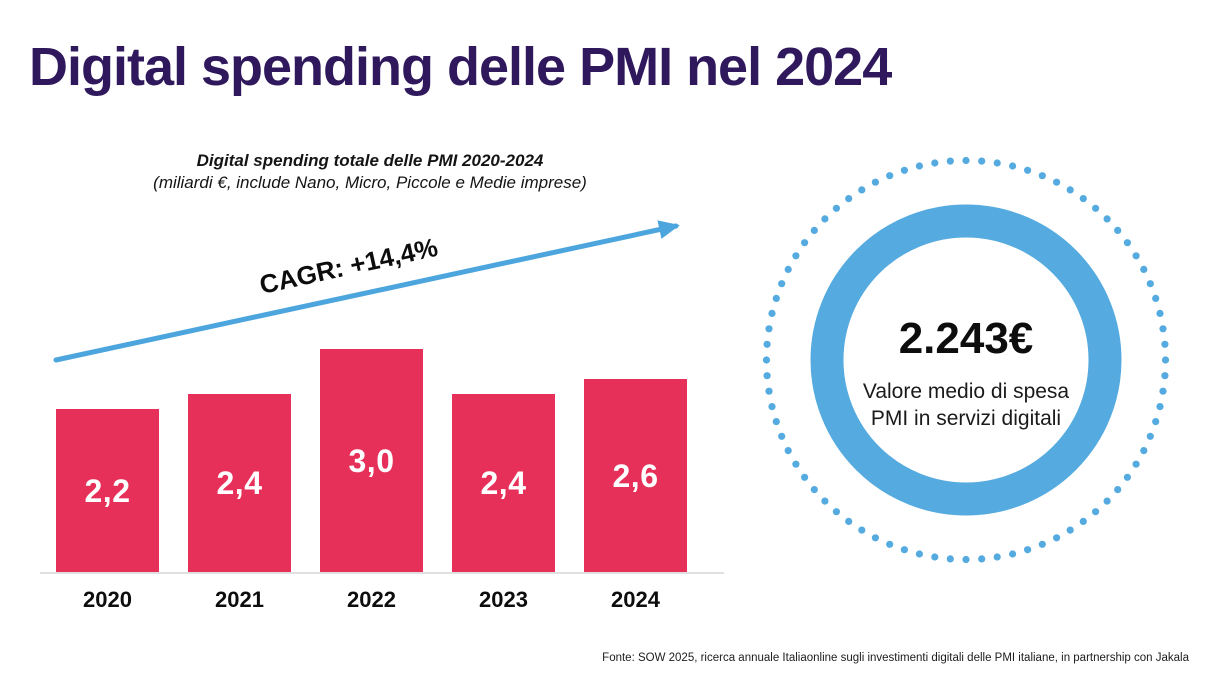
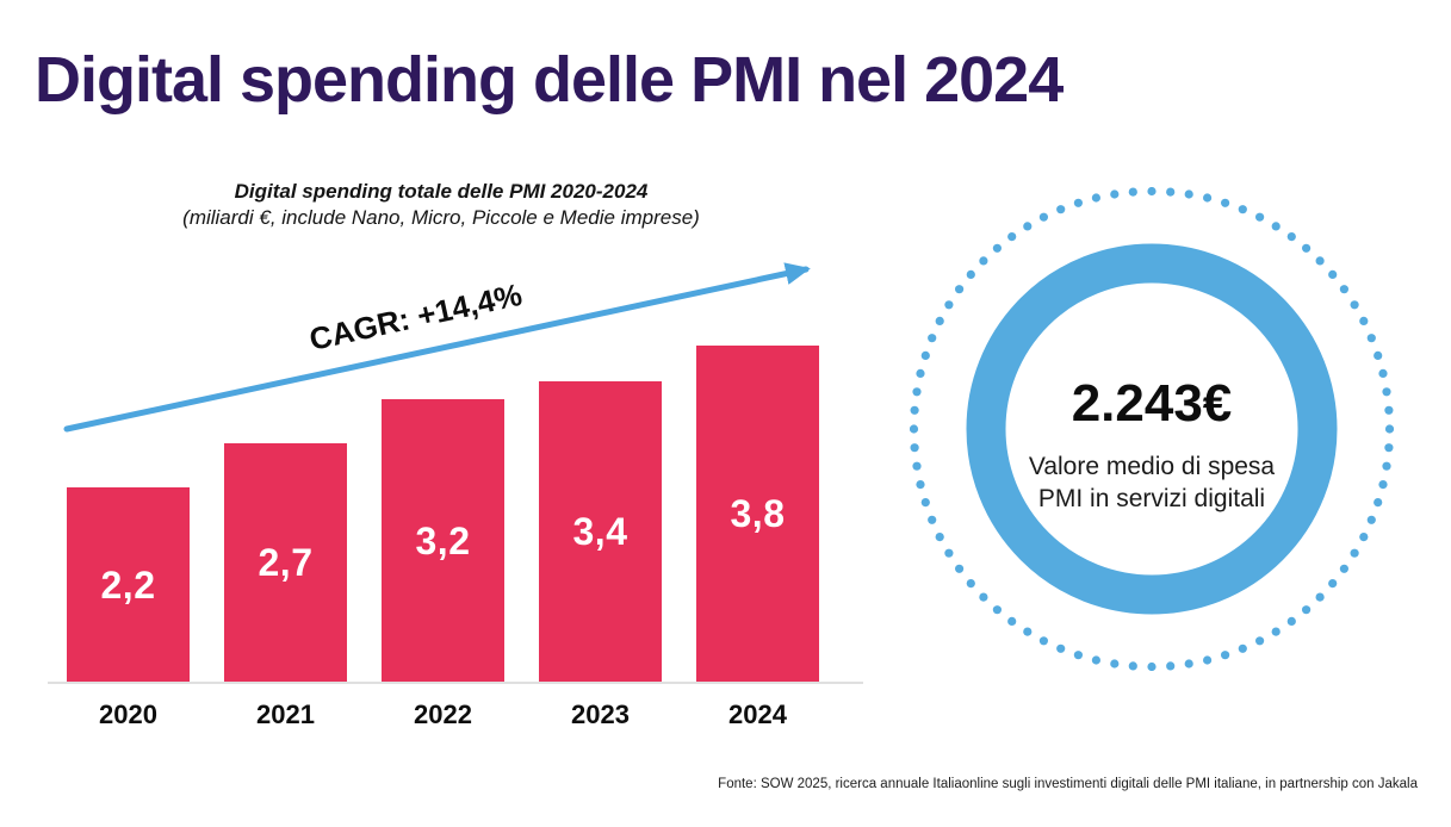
2021: 2,4 -> 2,7
2022: 3,0 -> 3,2
2023: 2,4 -> 3,4
2024: 2,6 -> 3,8
